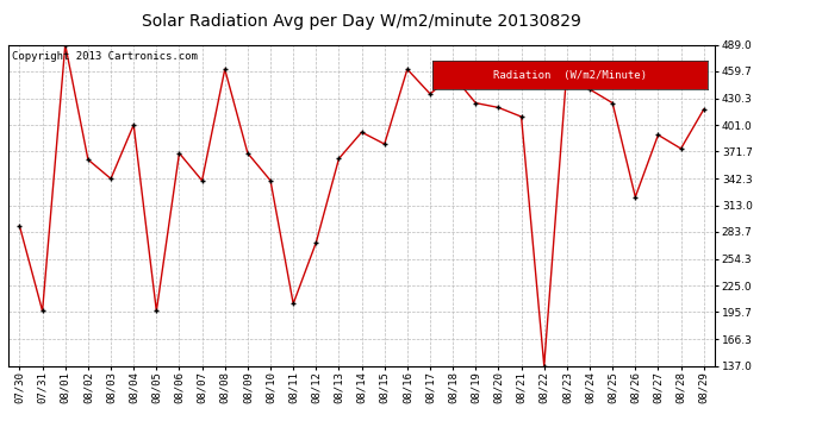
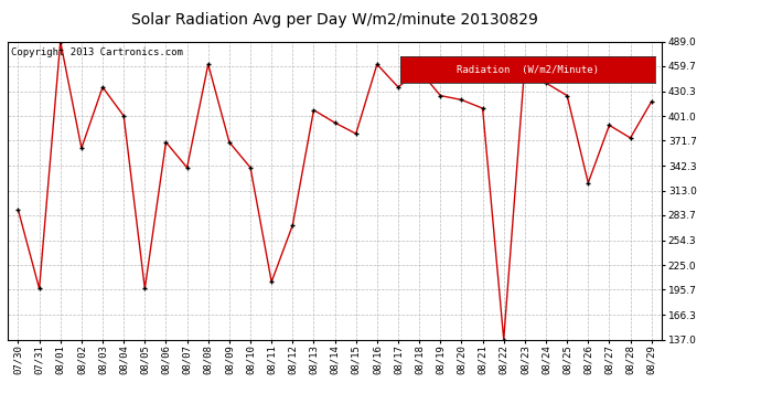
08/03: 342 -> 435
08/13: 364 -> 408
